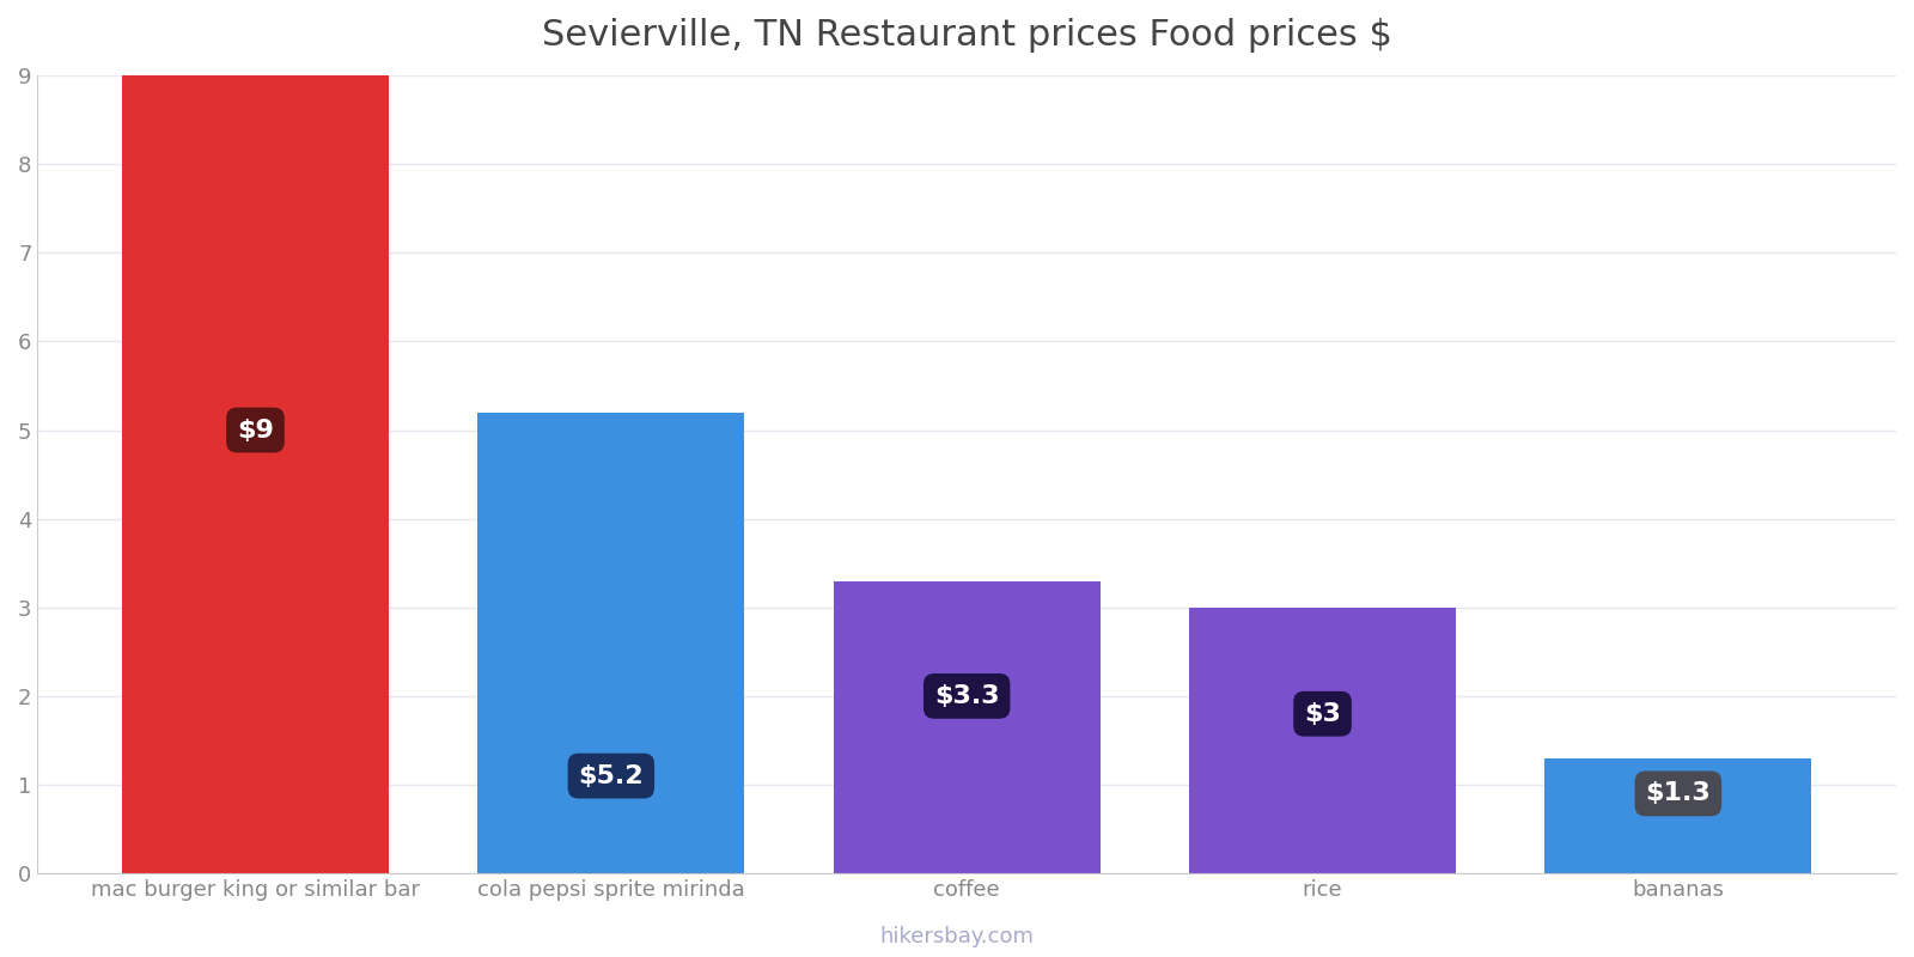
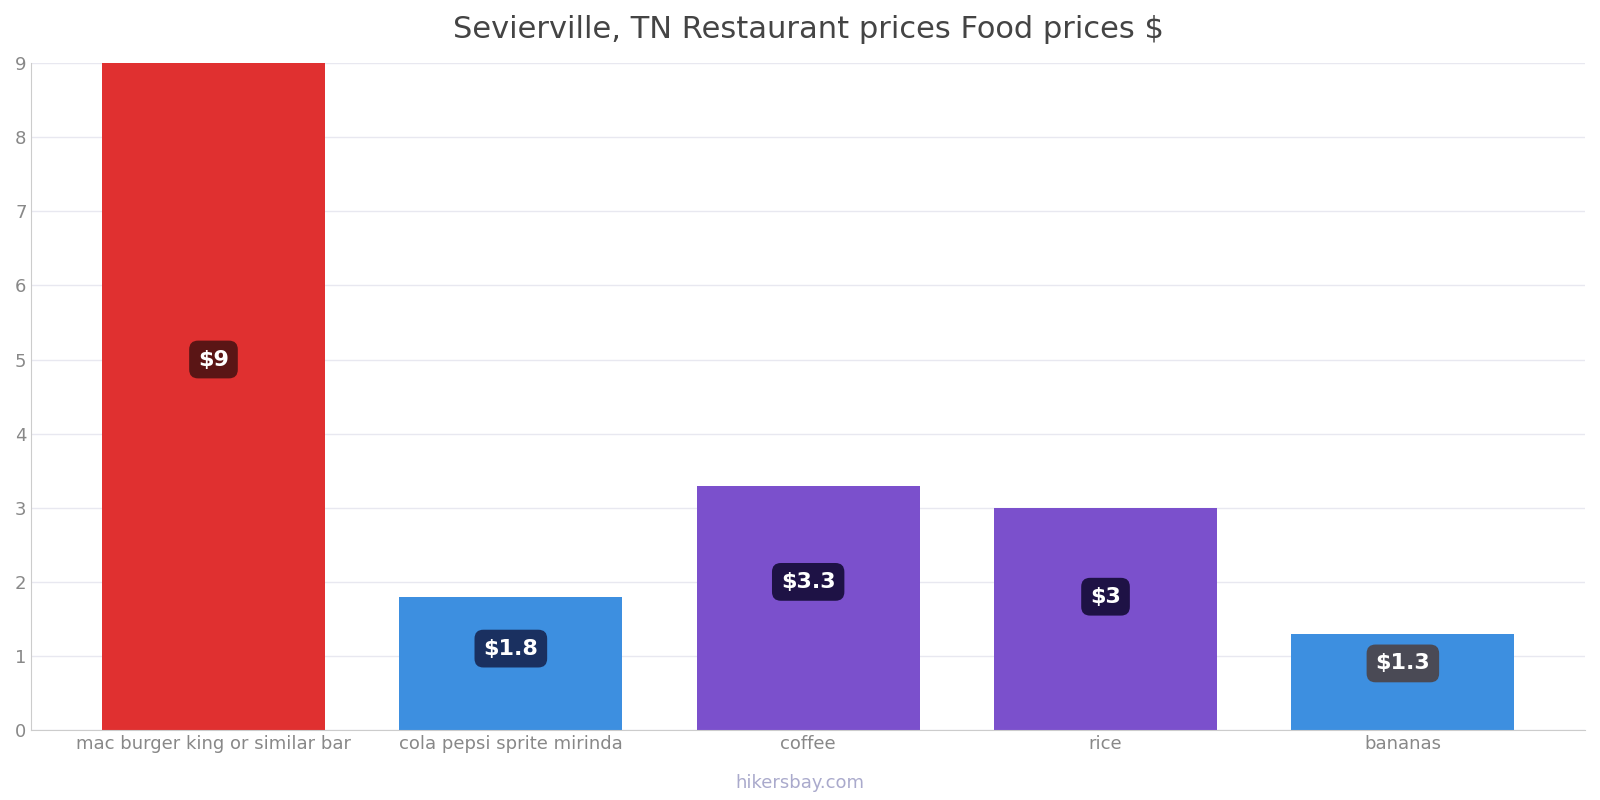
cola pepsi sprite mirinda: $5.2 -> $1.8
